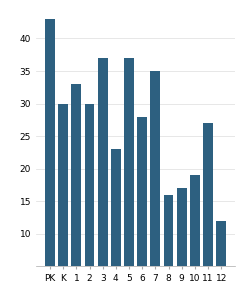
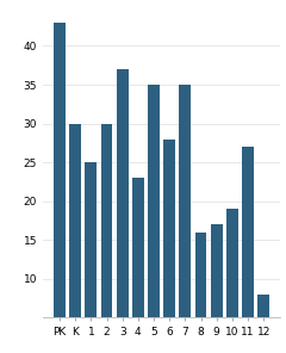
1: 33 -> 25
5: 37 -> 35
12: 12 -> 8
